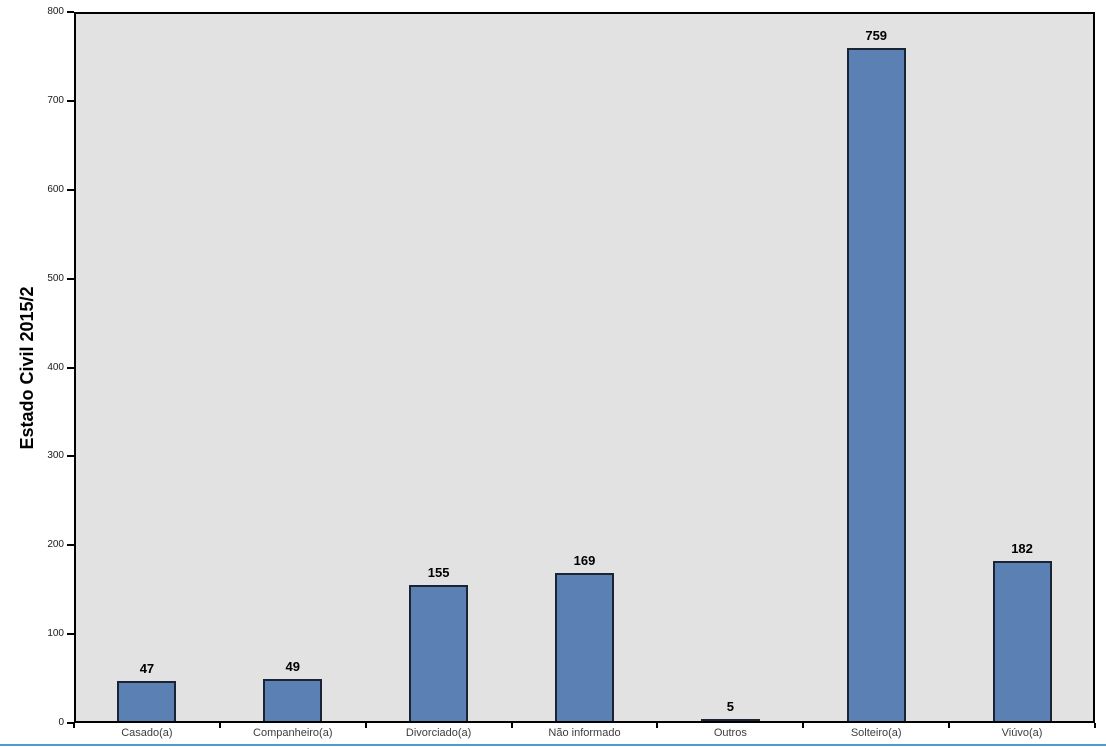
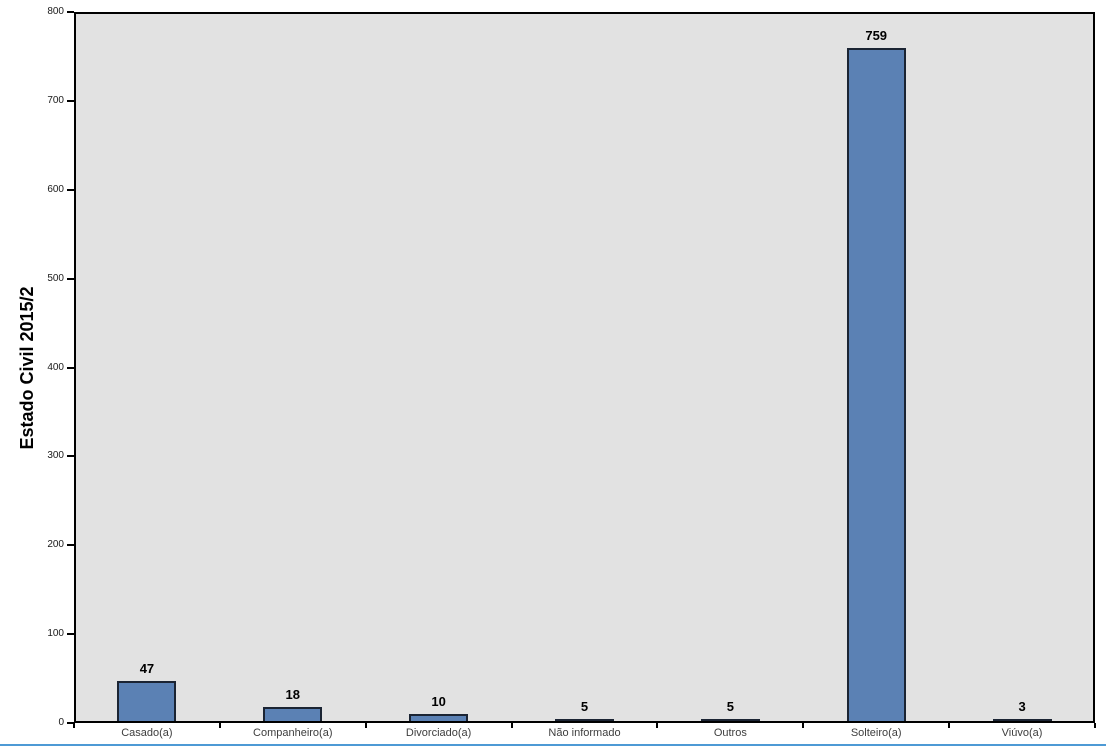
Companheiro(a): 49 -> 18
Divorciado(a): 155 -> 10
Não informado: 169 -> 5
Viúvo(a): 182 -> 3
